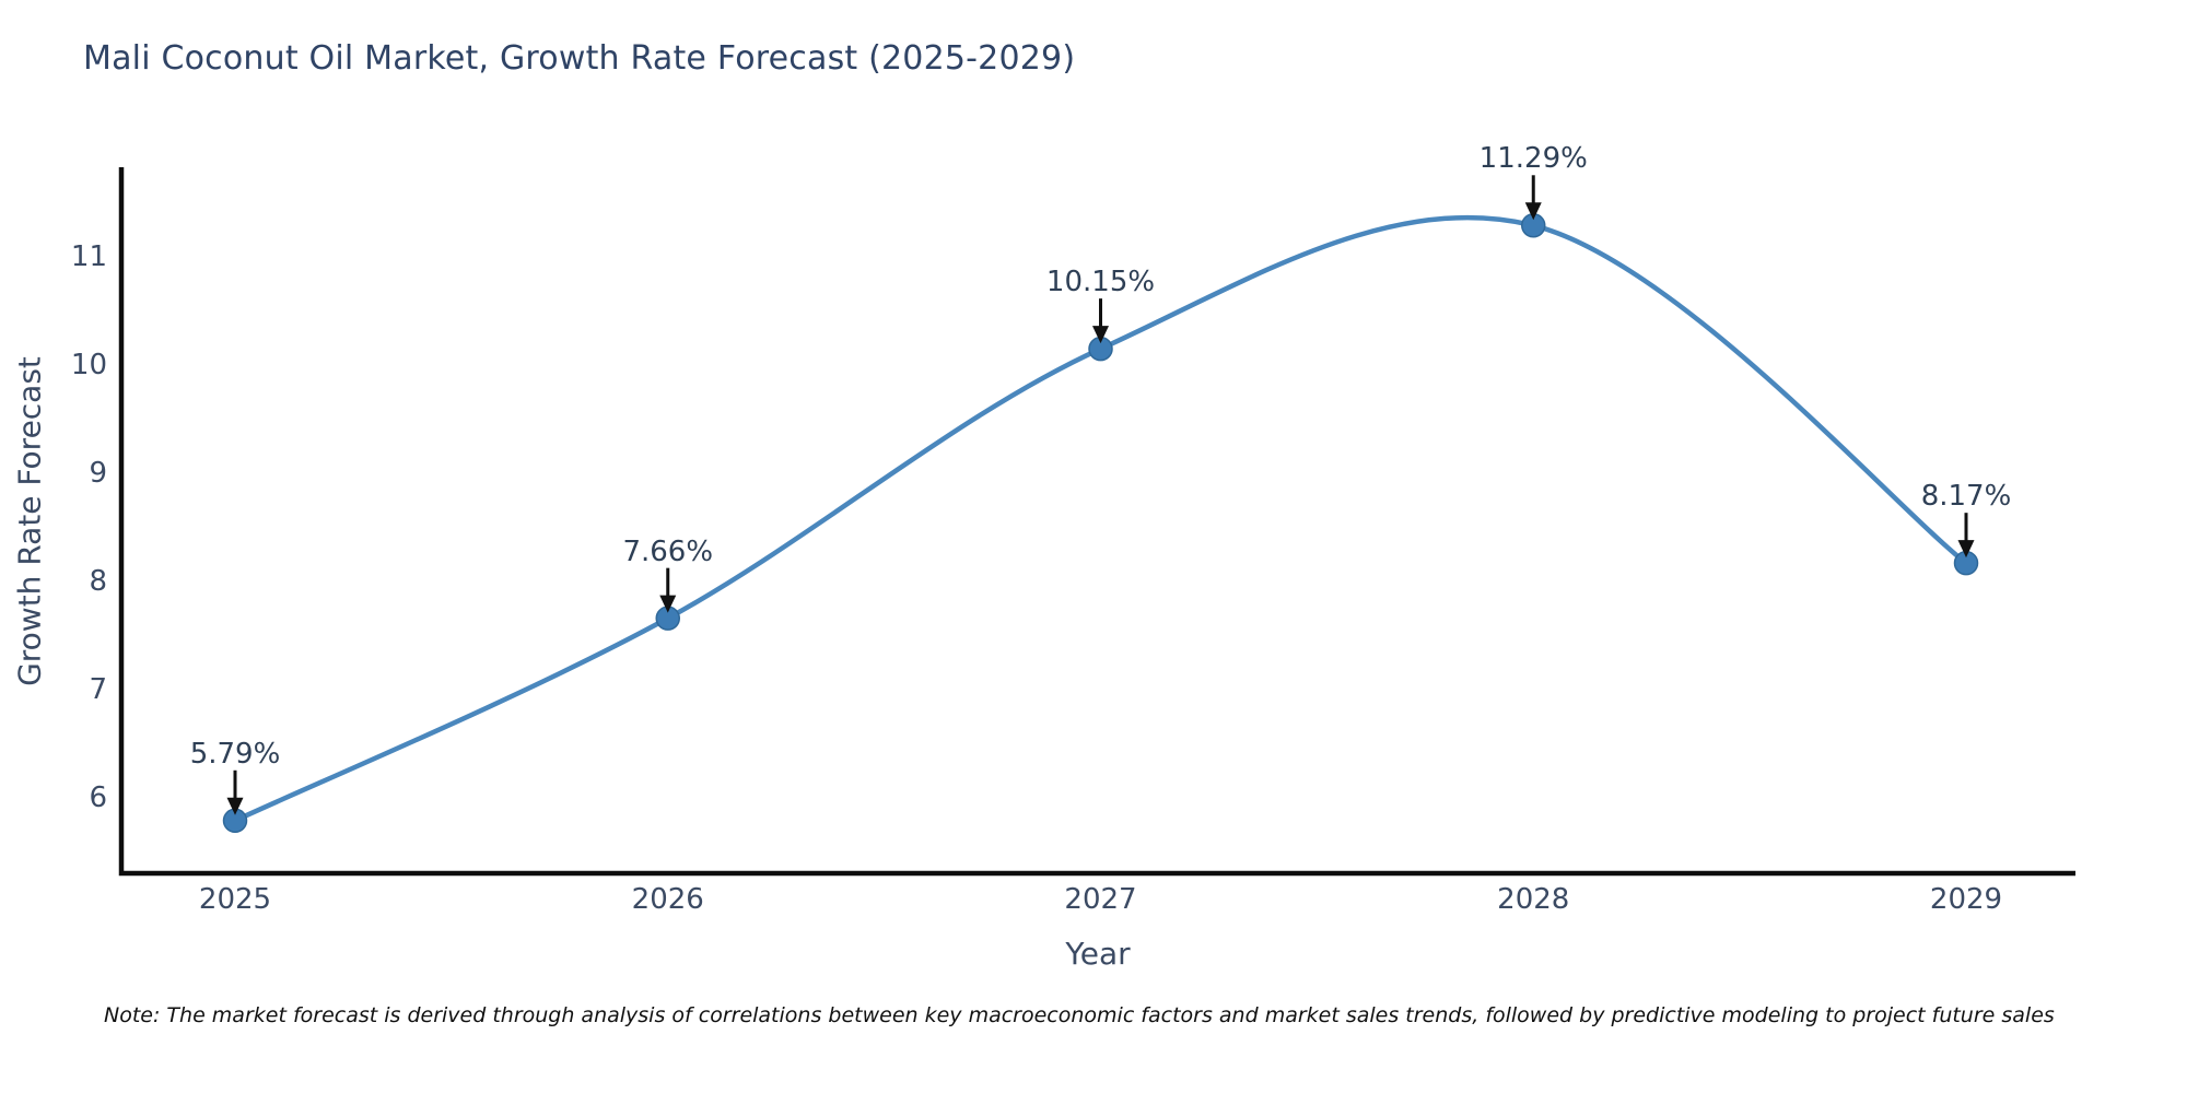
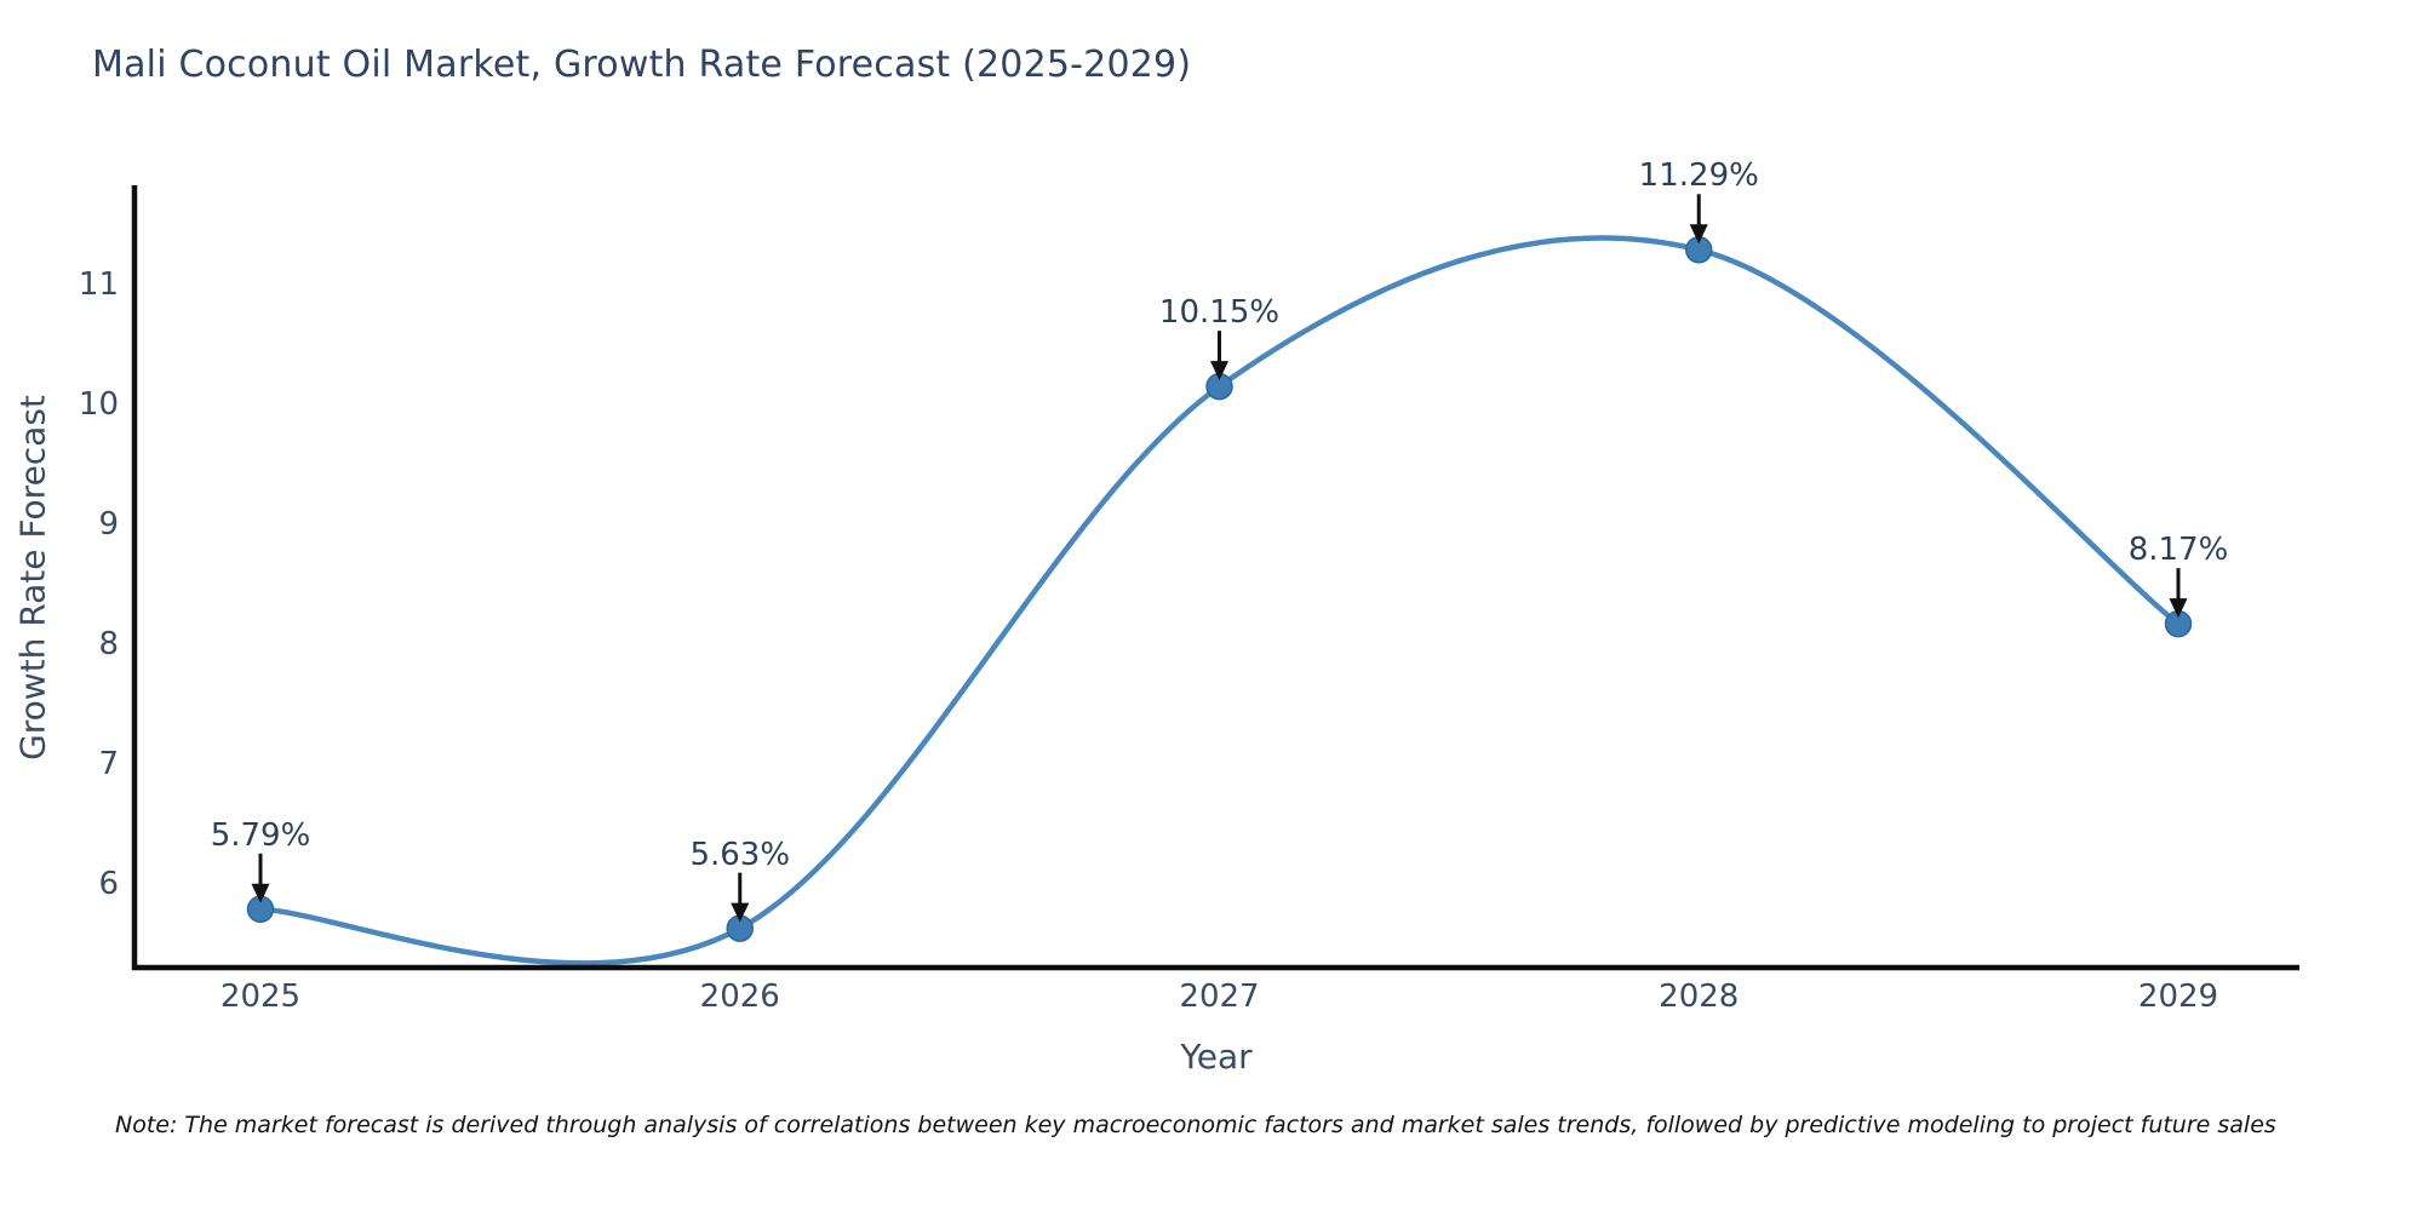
2026: 7.66% -> 5.63%
